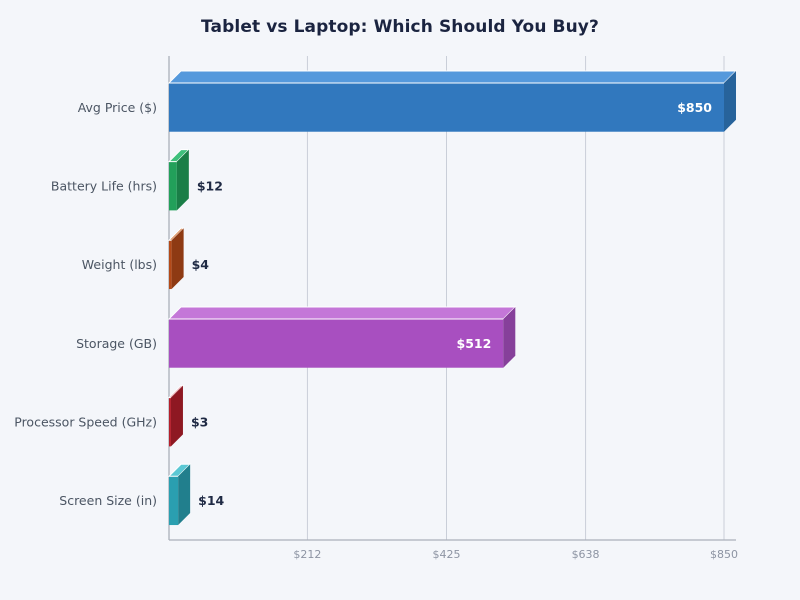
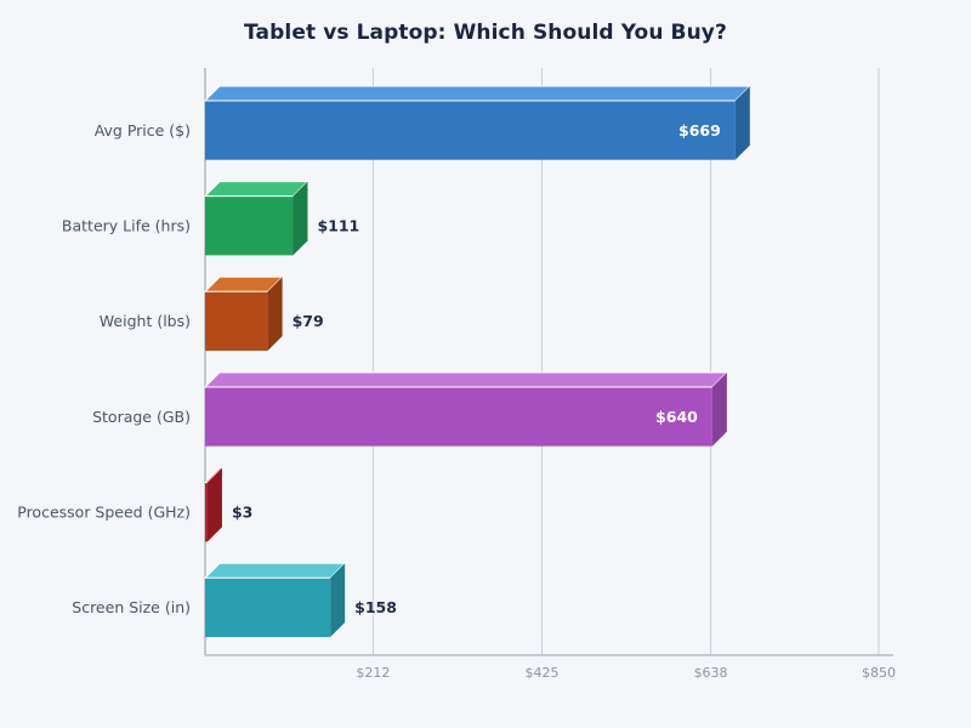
Avg Price ($): $850 -> $669
Battery Life (hrs): $12 -> $111
Weight (lbs): $4 -> $79
Storage (GB): $512 -> $640
Screen Size (in): $14 -> $158
